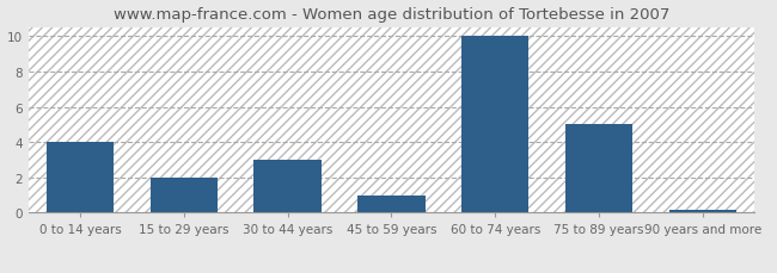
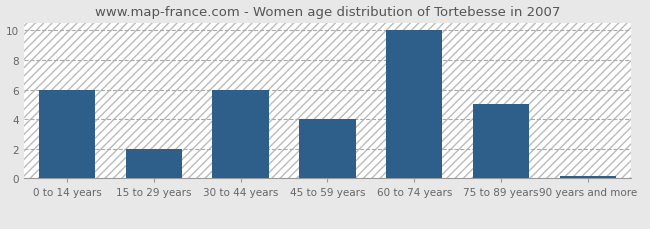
0 to 14 years: 4.0 -> 6.0
30 to 44 years: 3.0 -> 6.0
45 to 59 years: 1.0 -> 4.0
